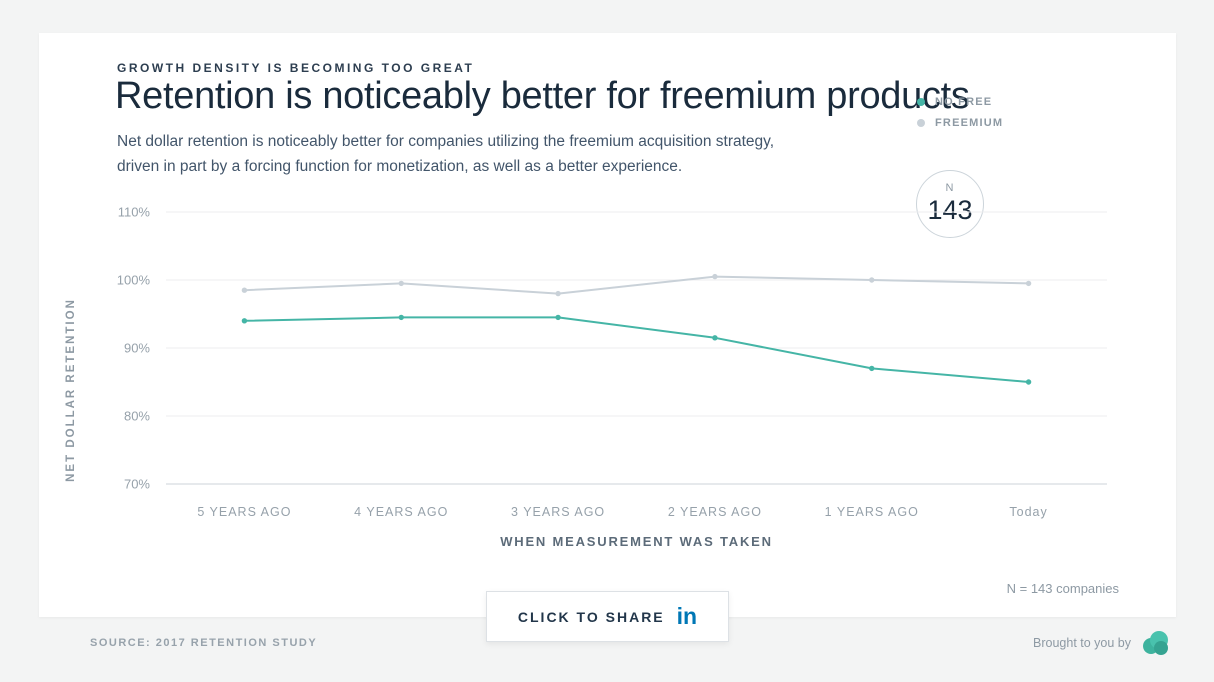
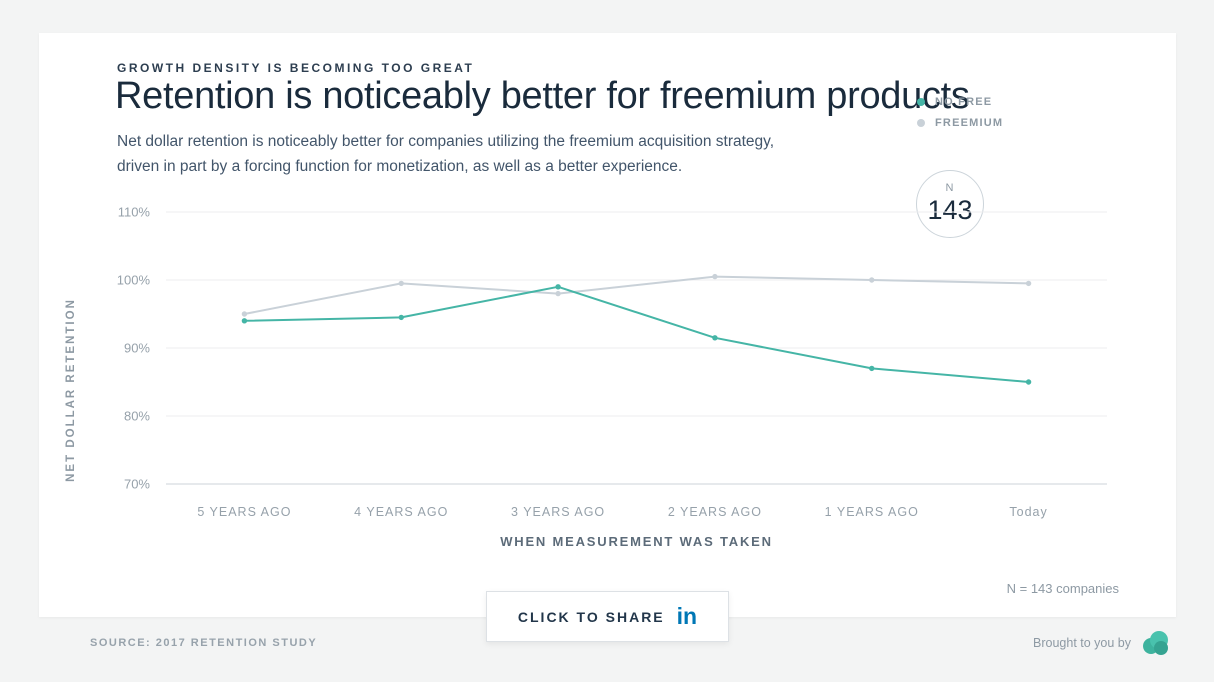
FREEMIUM/5 YEARS AGO: 98% -> 95%
NO FREE/3 YEARS AGO: 94% -> 99%
